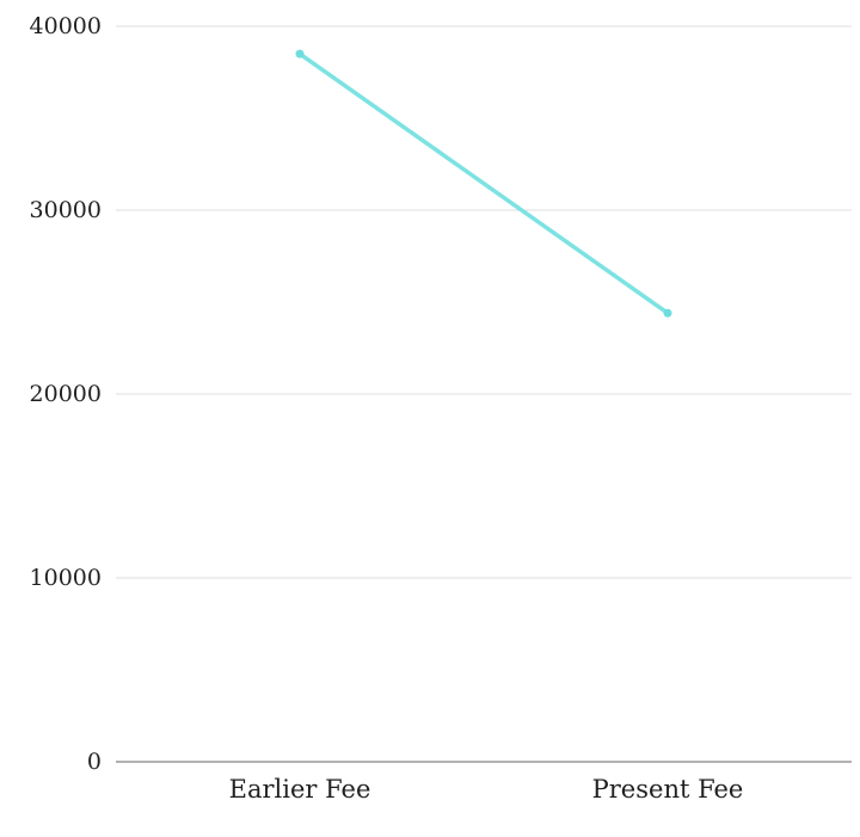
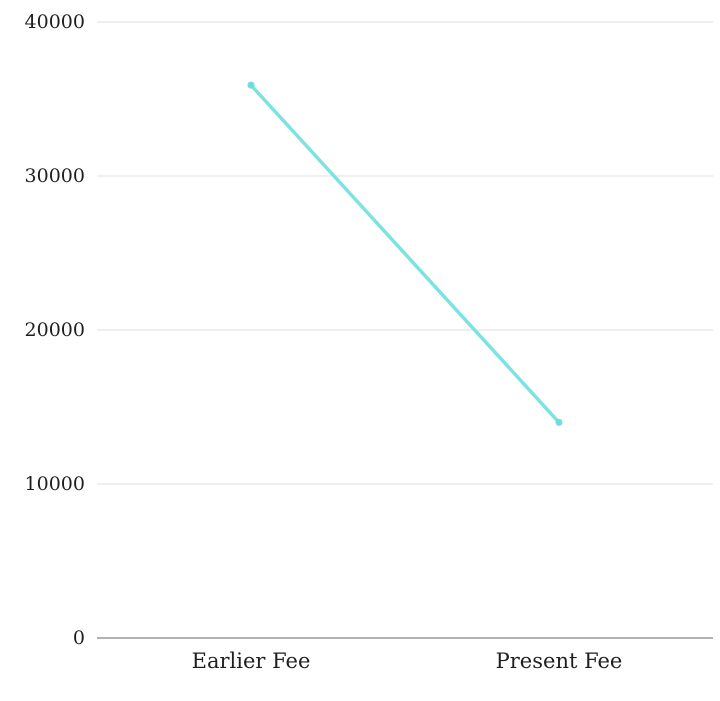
Earlier Fee: 38500 -> 35900
Present Fee: 24400 -> 14000
